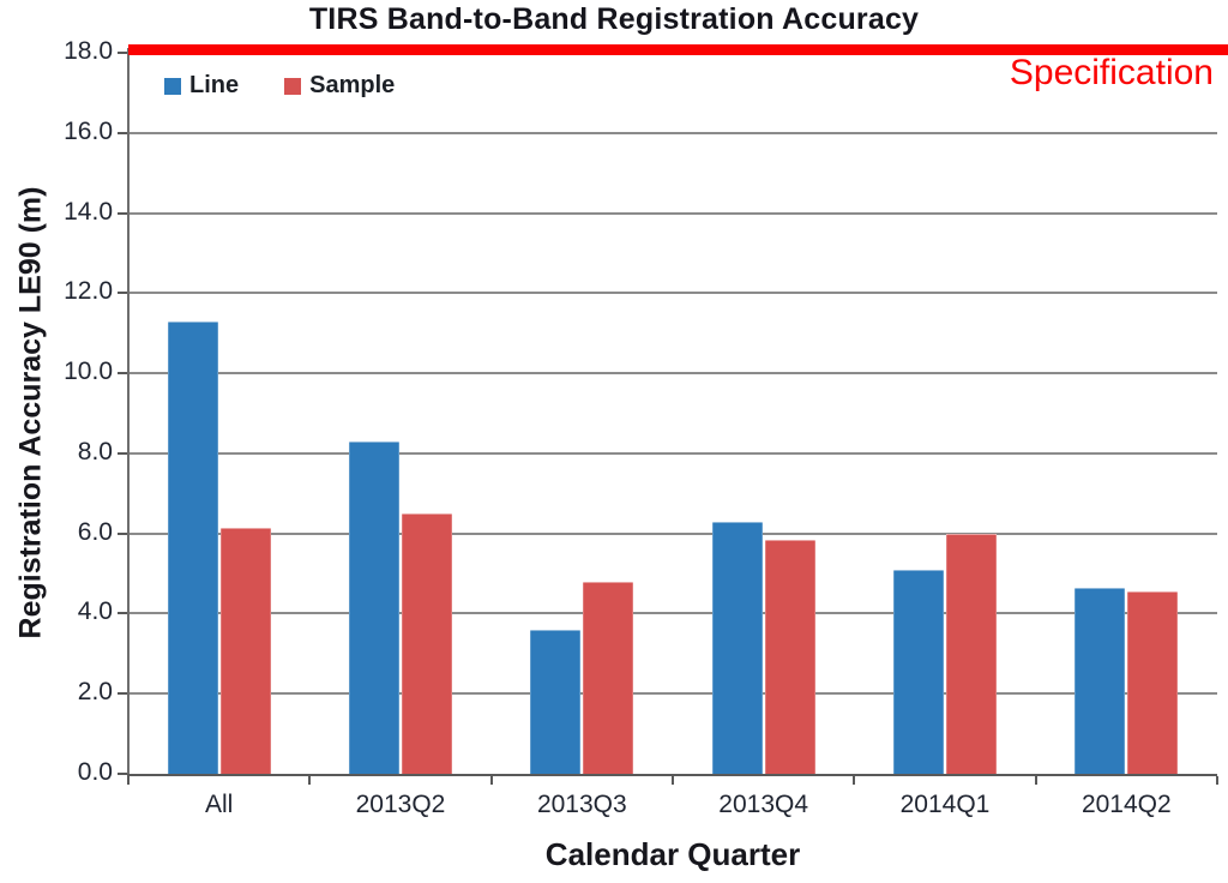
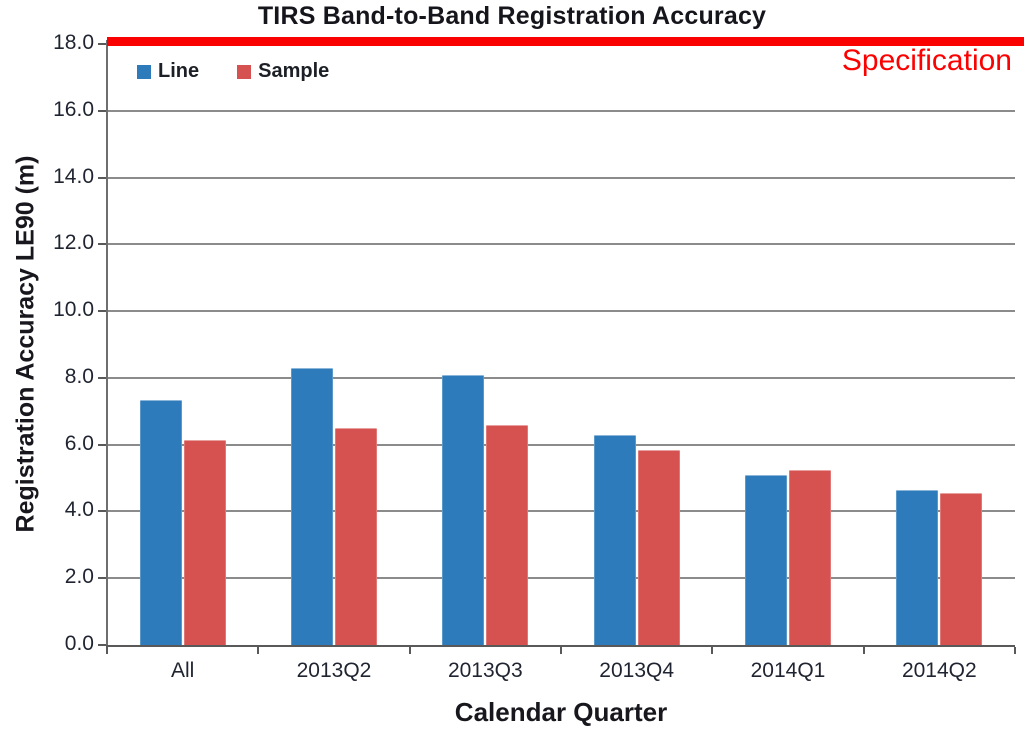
Line/All: 11.3 -> 7.3
Line/2013Q3: 3.6 -> 8.1
Sample/2013Q3: 4.8 -> 6.6
Sample/2014Q1: 6.0 -> 5.2
